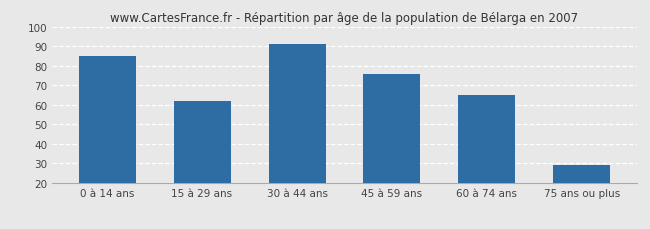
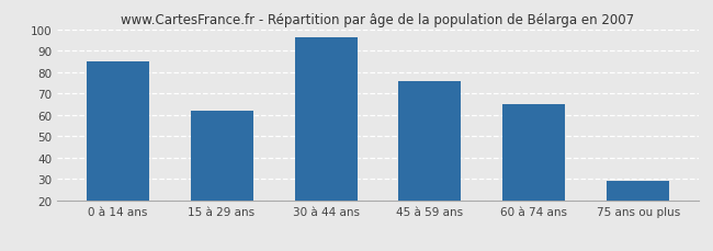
30 à 44 ans: 91 -> 96
